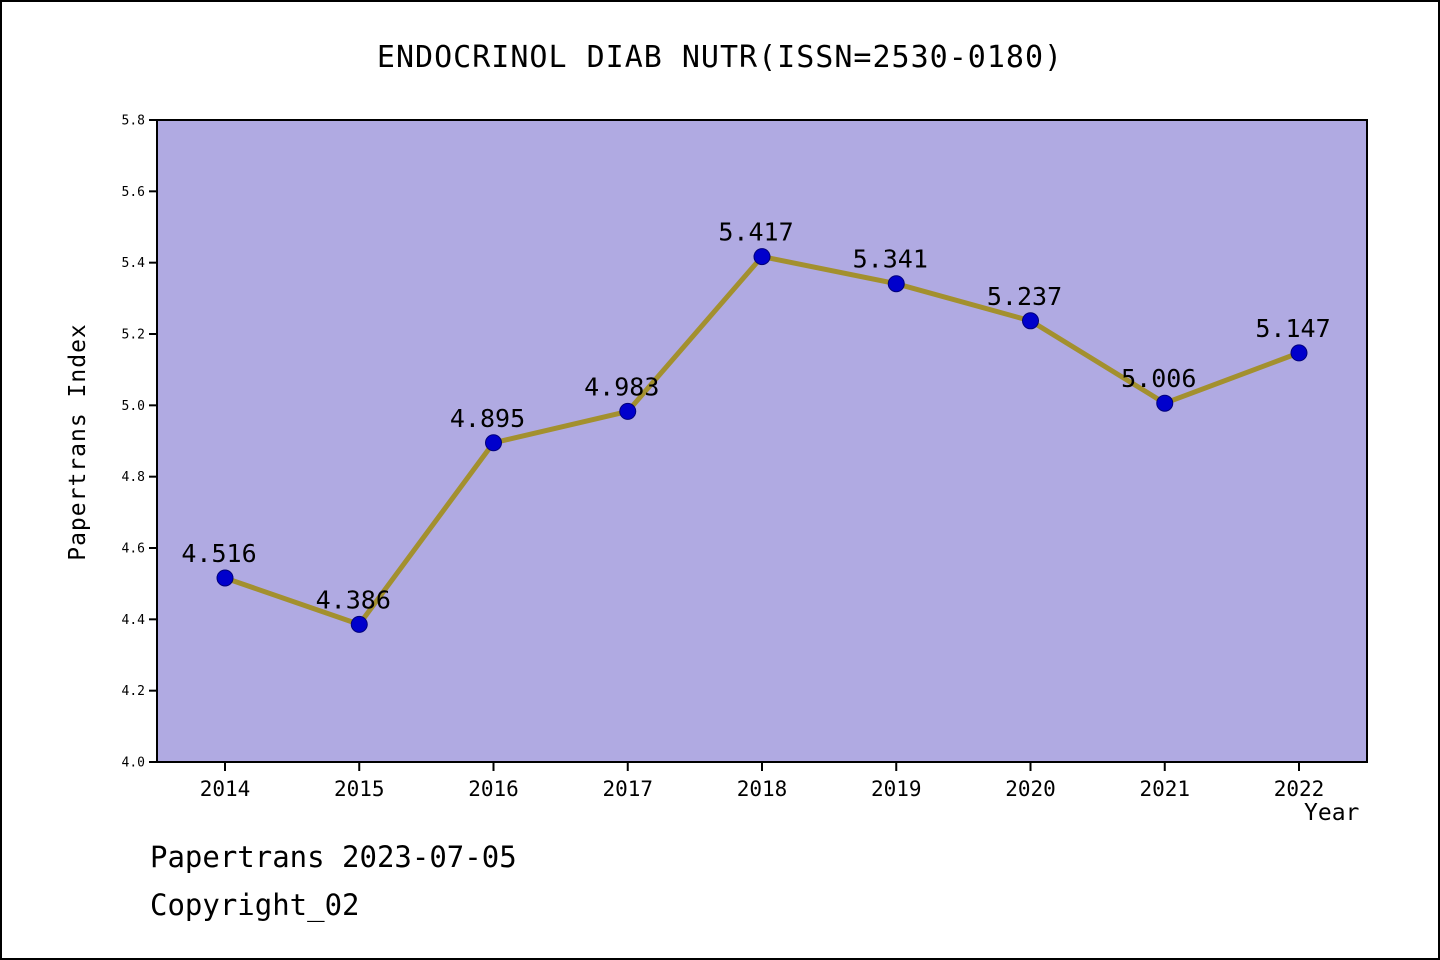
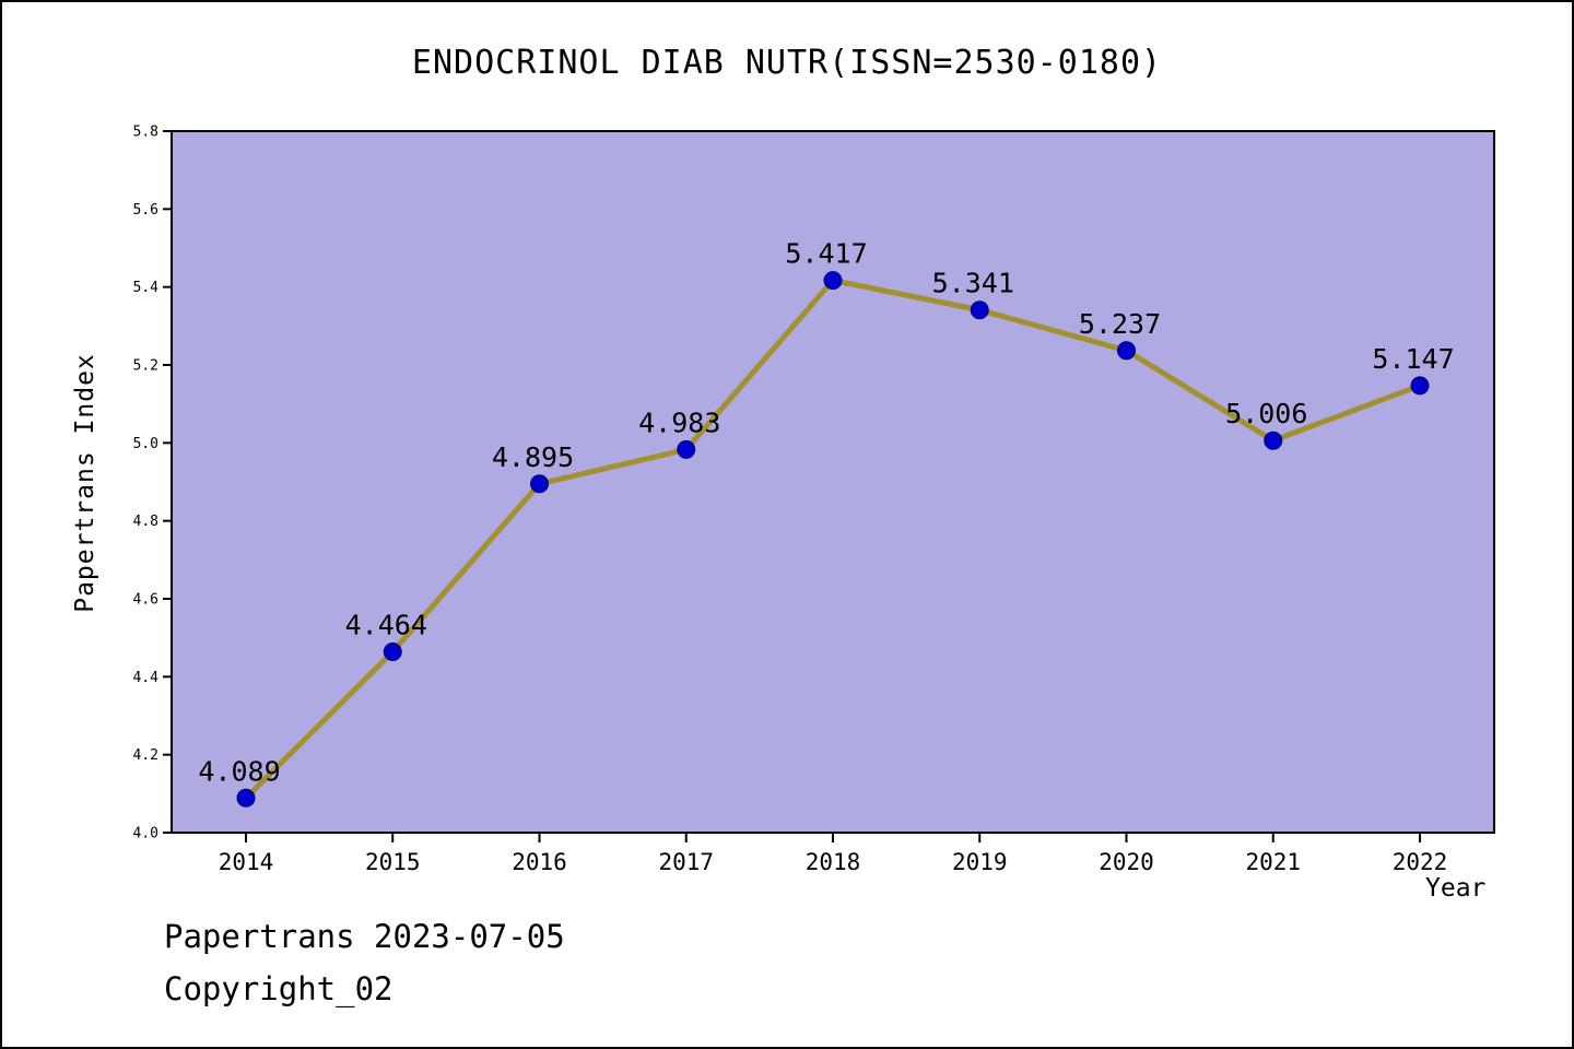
2014: 4.516 -> 4.089
2015: 4.386 -> 4.464
